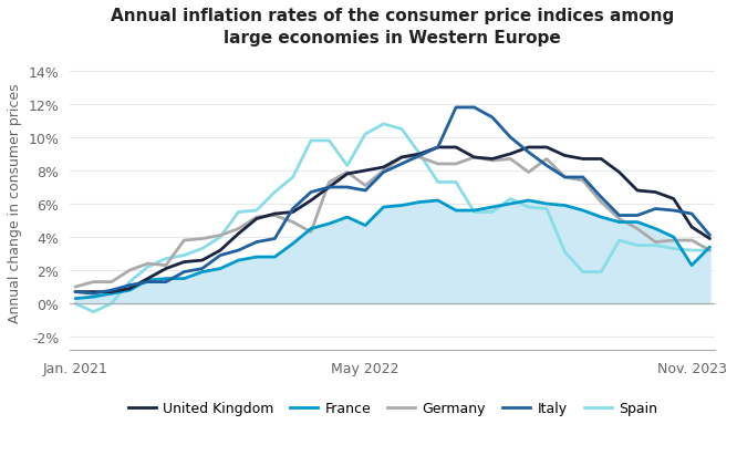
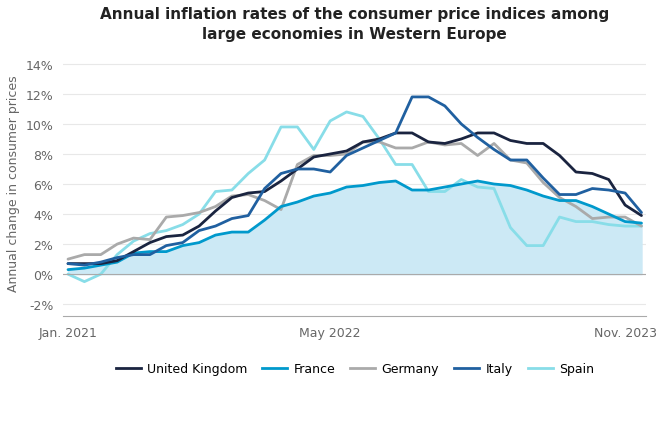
France/May 2022: 4.7% -> 5.4%
Germany/May 2022: 7.1% -> 7.9%
France/Nov. 2023: 2.3% -> 3.5%
